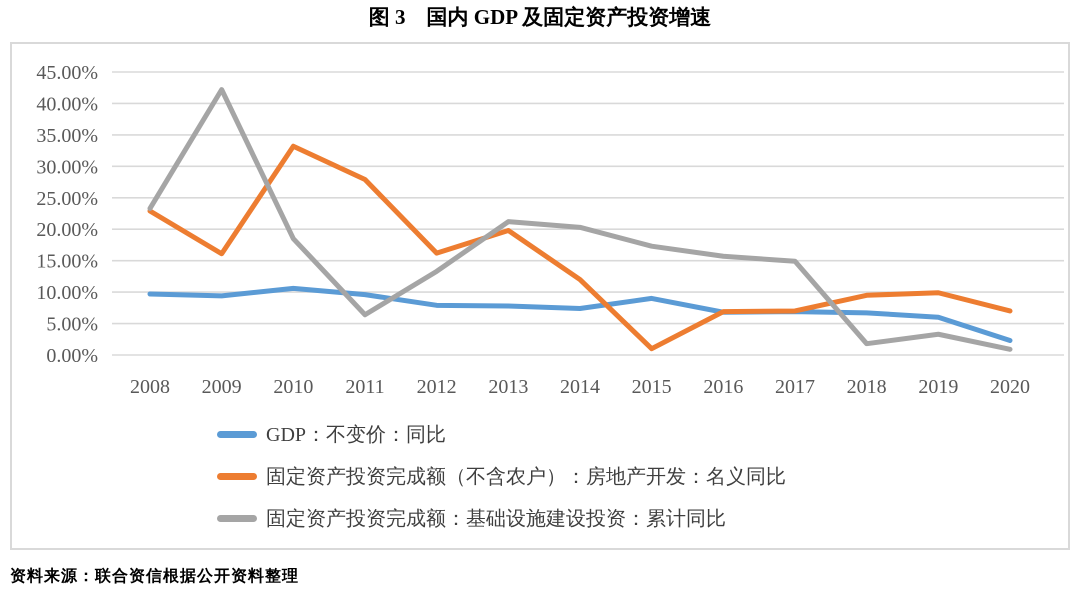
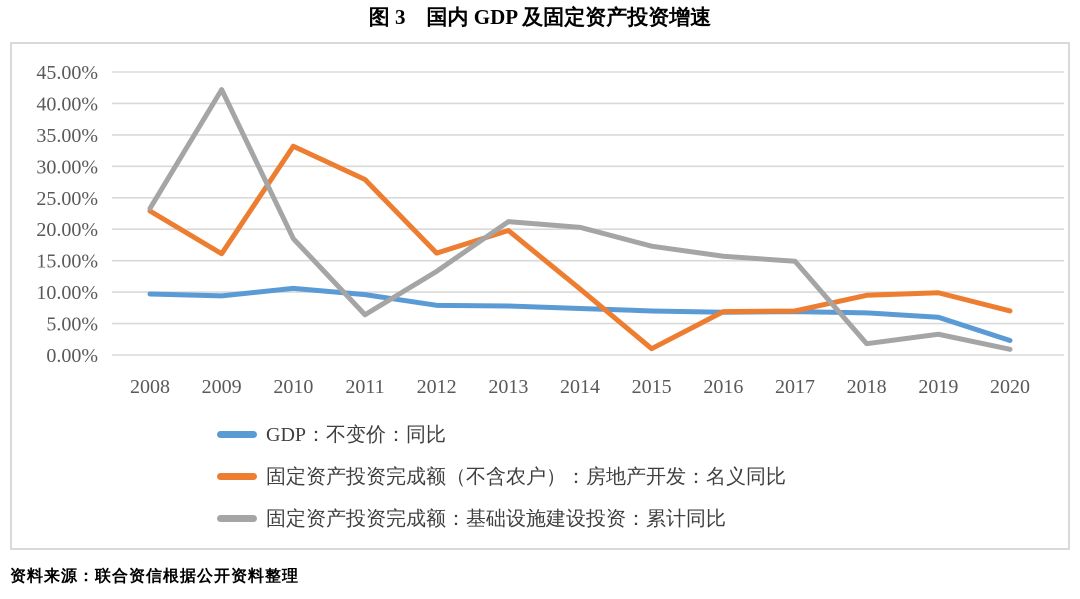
固定资产投资完成额（不含农户）：房地产开发：名义同比/2014: 12% -> 10%
GDP：不变价：同比/2015: 9% -> 7%
